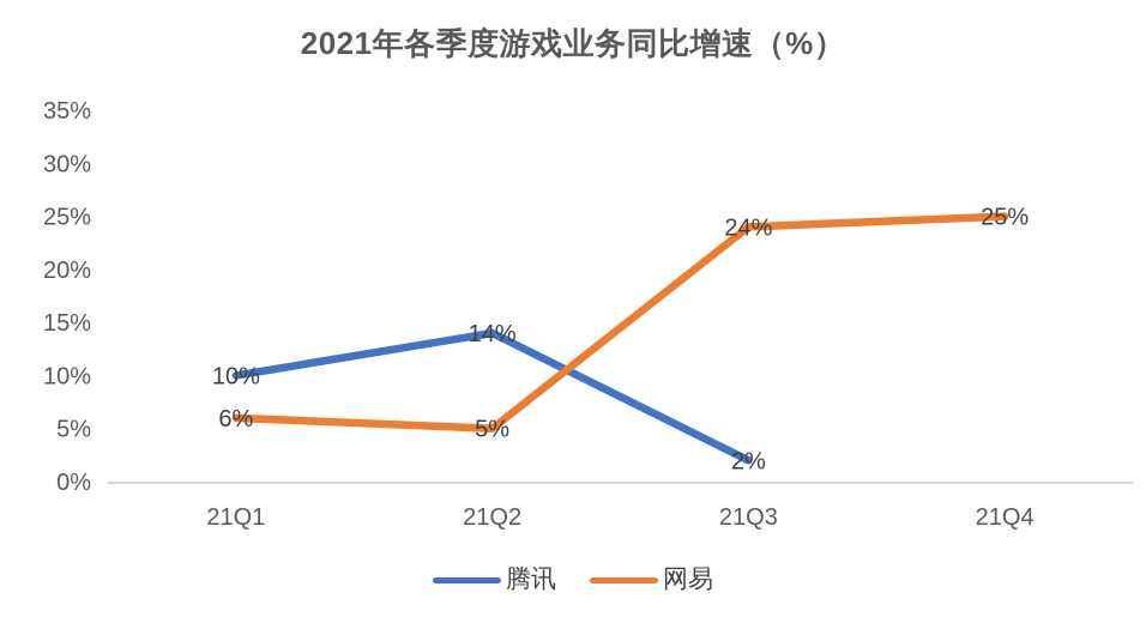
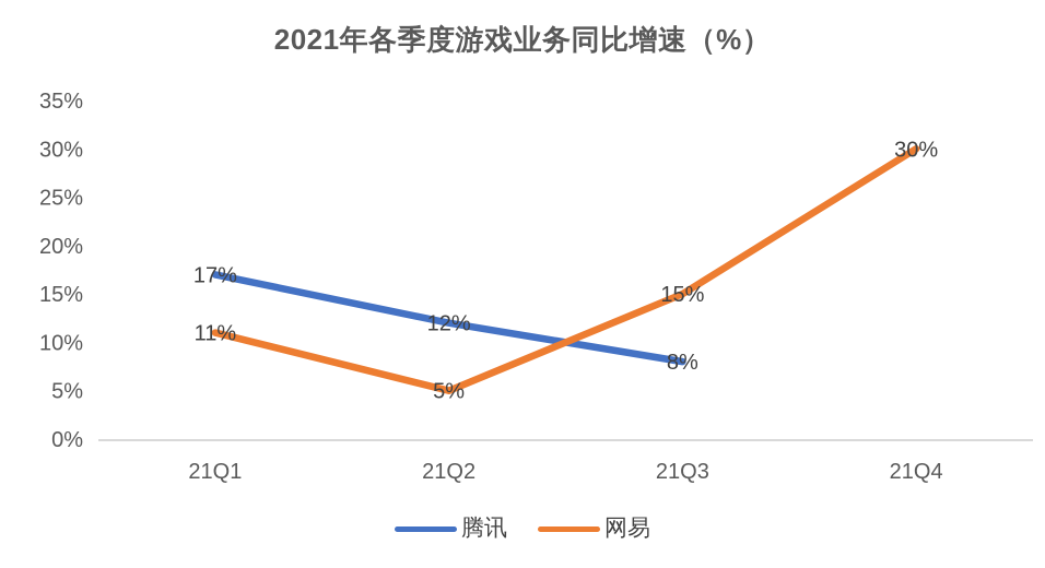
腾讯/21Q1: 10% -> 17%
网易/21Q1: 6% -> 11%
腾讯/21Q2: 14% -> 12%
腾讯/21Q3: 2% -> 8%
网易/21Q3: 24% -> 15%
网易/21Q4: 25% -> 30%
